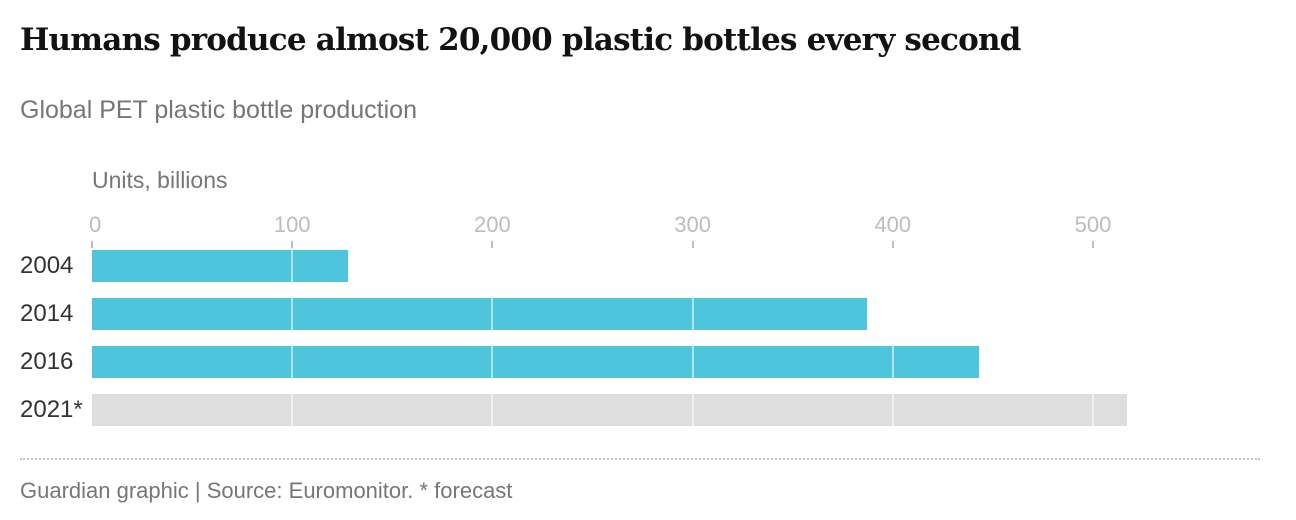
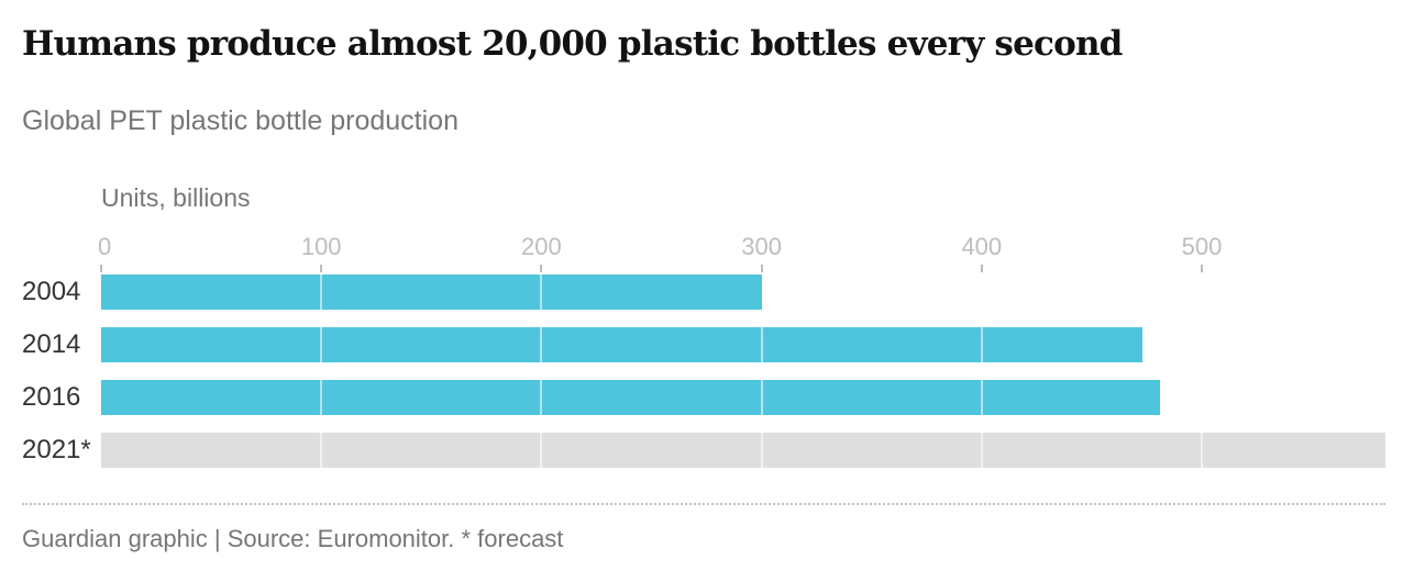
2004: 128 -> 300
2014: 387 -> 473
2016: 443 -> 481
2021*: 517 -> 583
